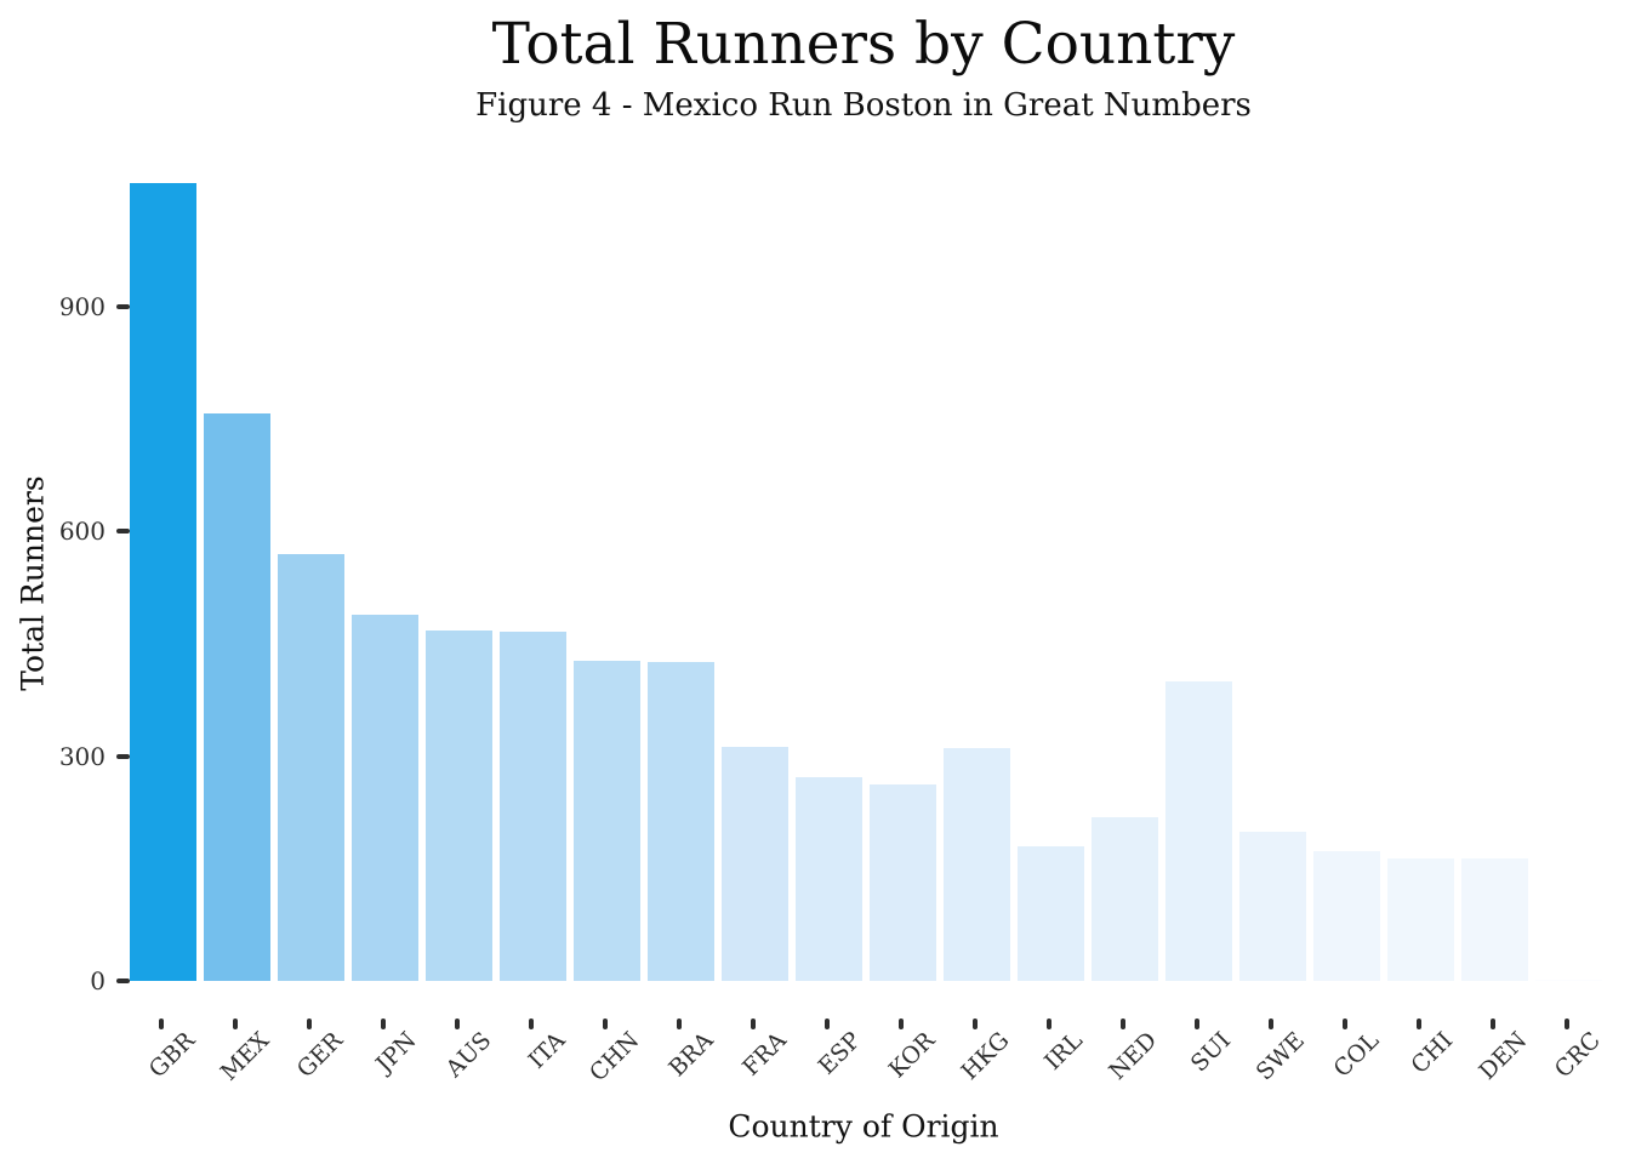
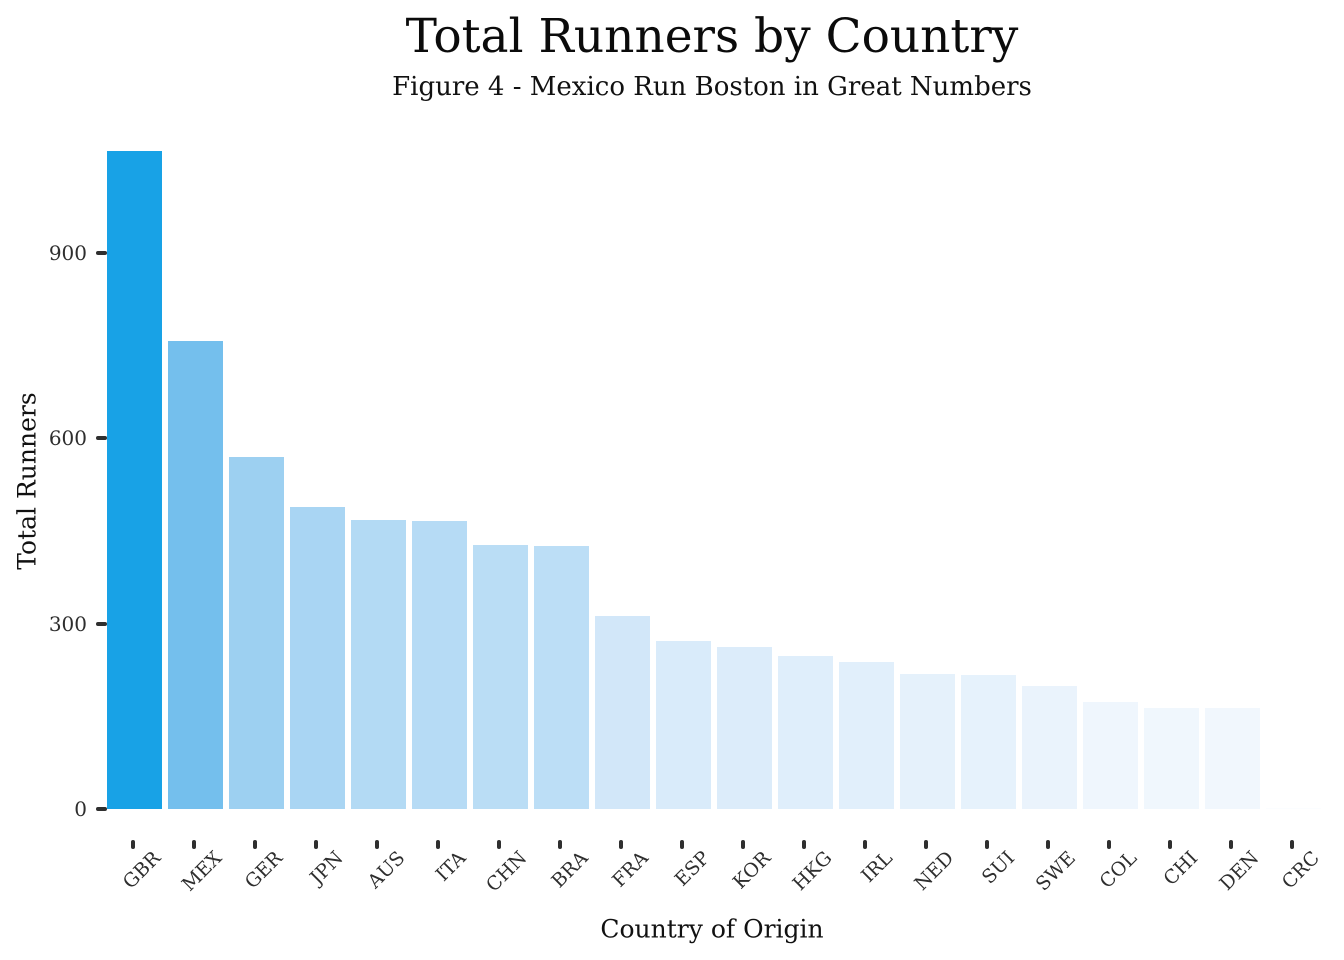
HKG: 310 -> 250
IRL: 180 -> 240
SUI: 400 -> 220
